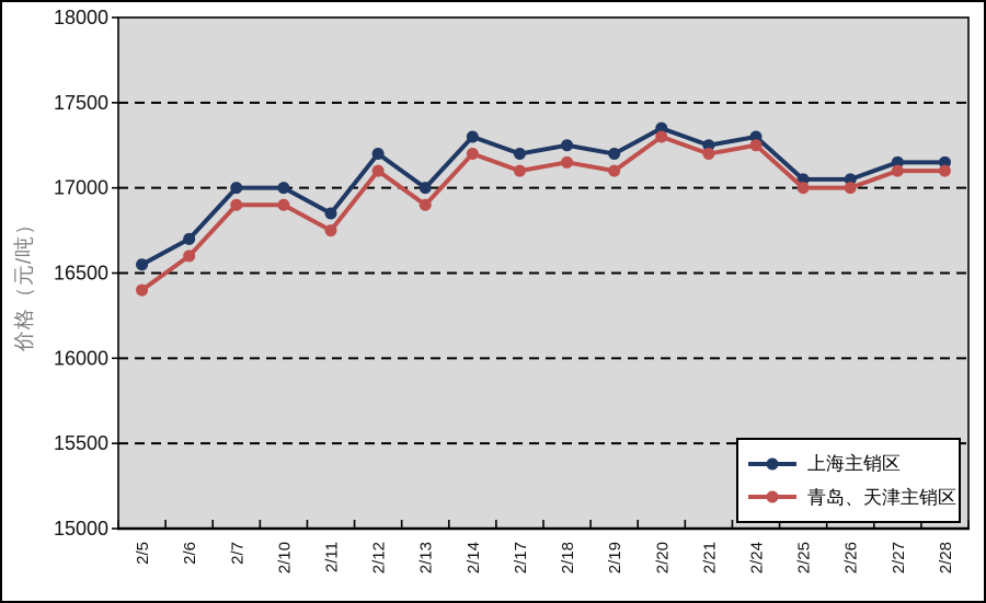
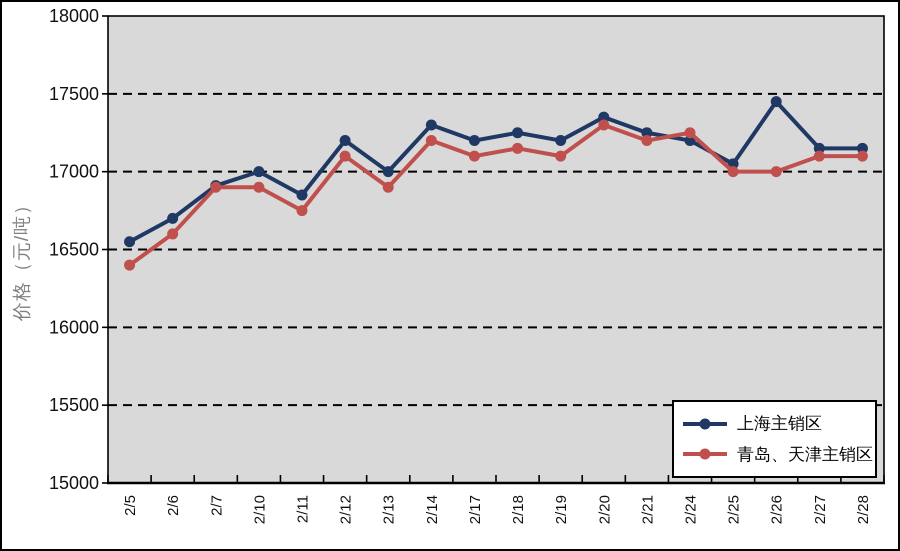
上海主销区/2/7: 17000 -> 16910
上海主销区/2/24: 17300 -> 17200
上海主销区/2/26: 17050 -> 17450
